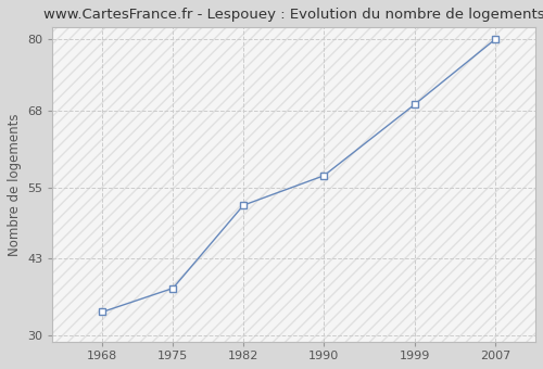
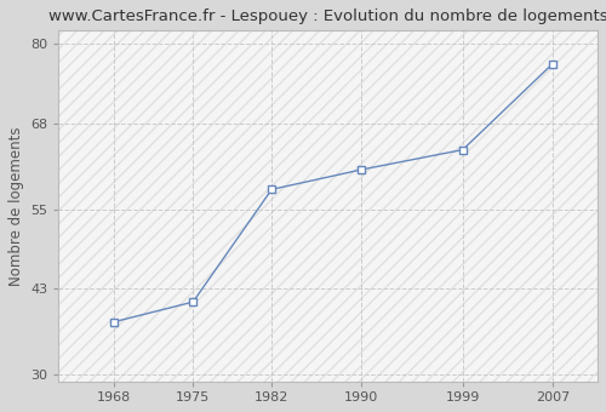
1968: 34 -> 38
1975: 38 -> 41
1982: 52 -> 58
1990: 57 -> 61
1999: 69 -> 64
2007: 80 -> 77
